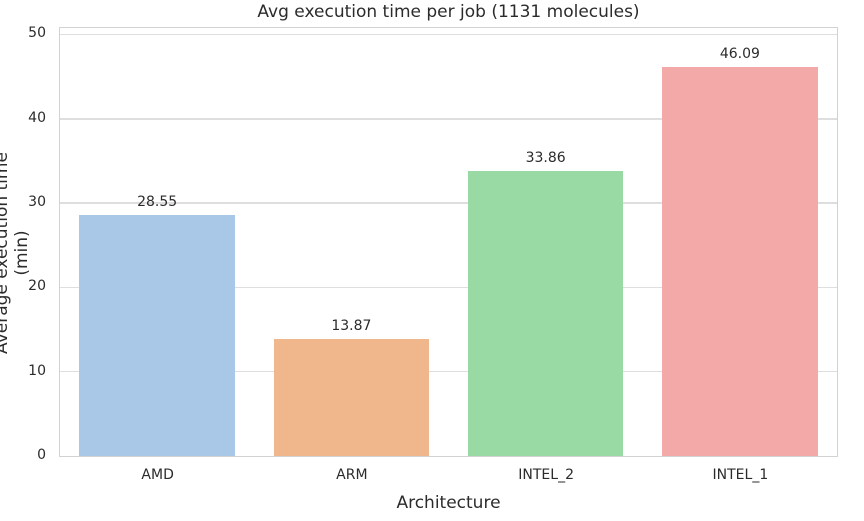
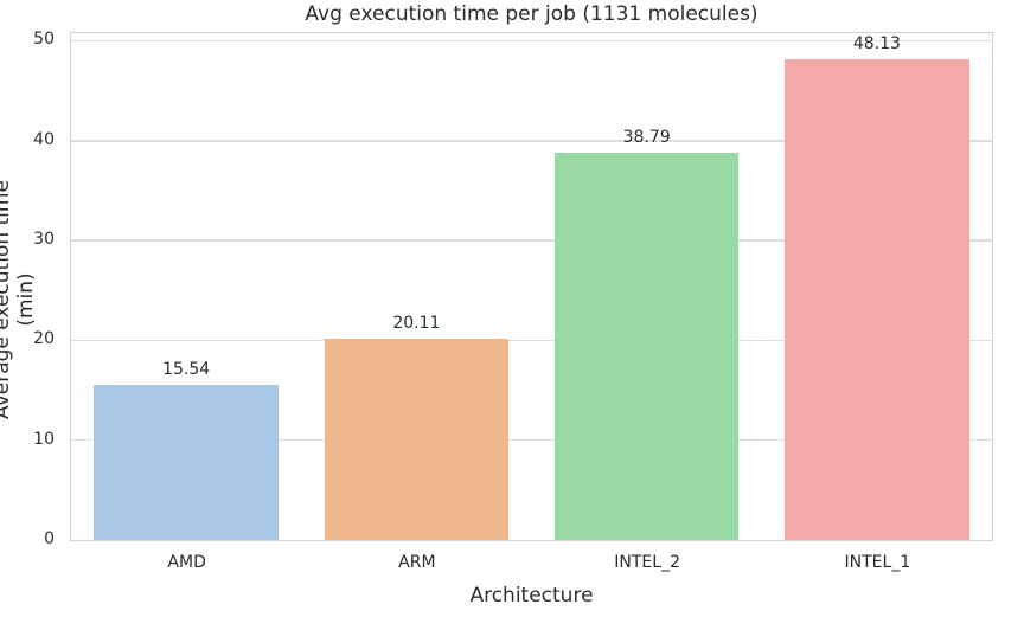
AMD: 28.55 -> 15.54
ARM: 13.87 -> 20.11
INTEL_2: 33.86 -> 38.79
INTEL_1: 46.09 -> 48.13
